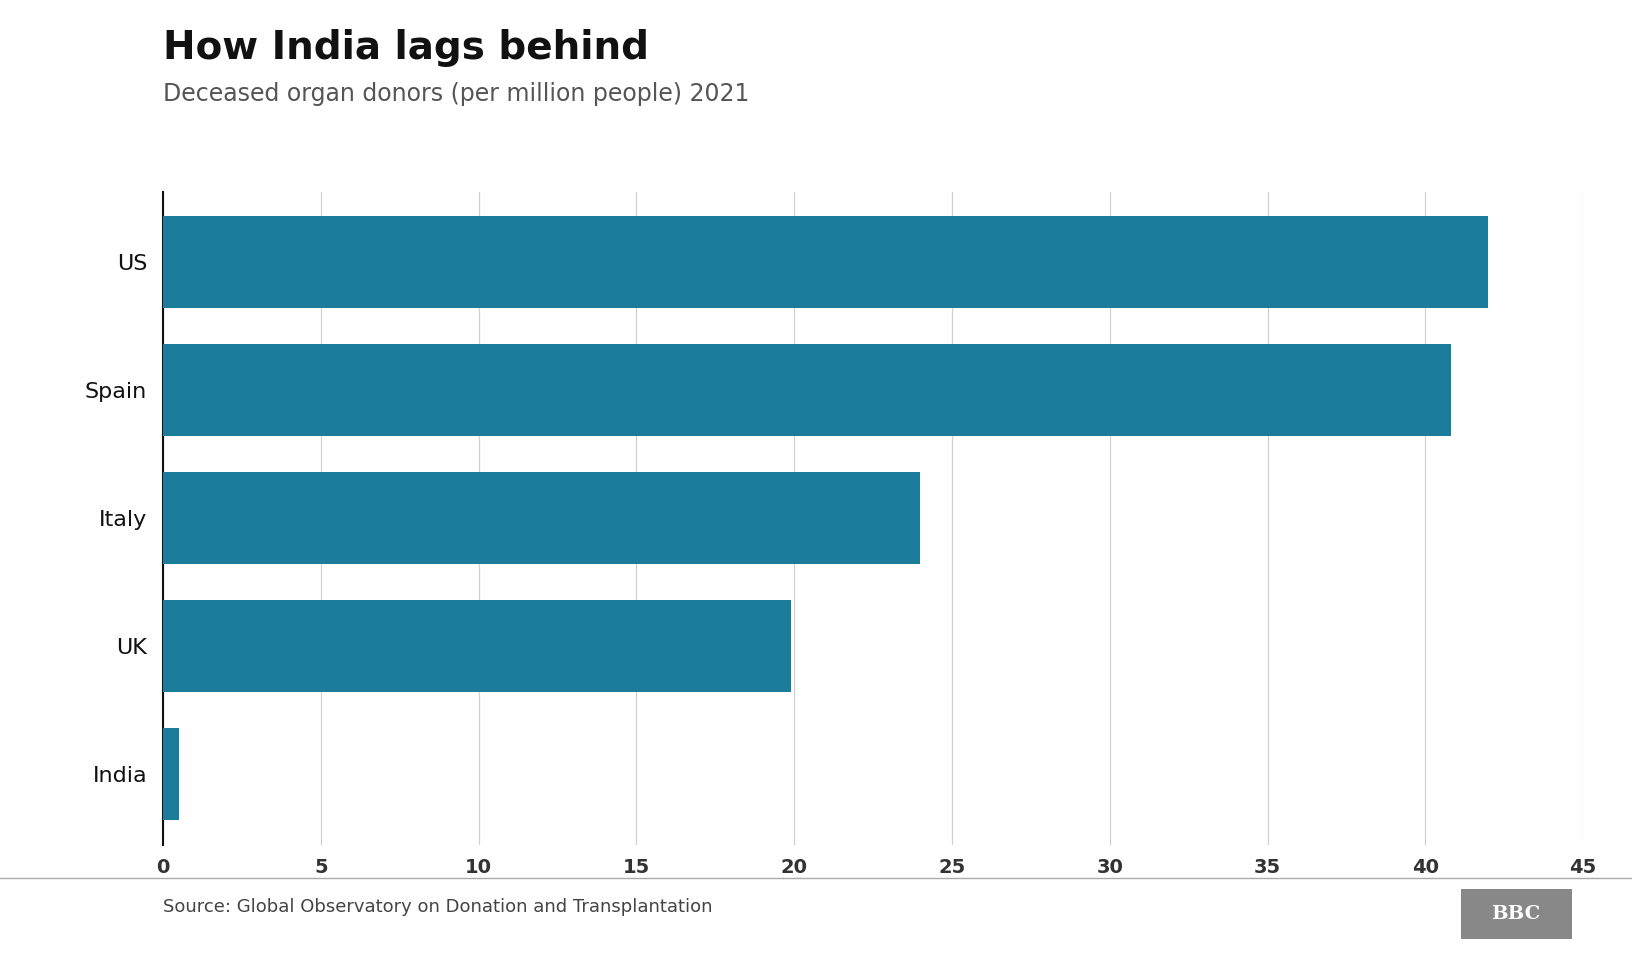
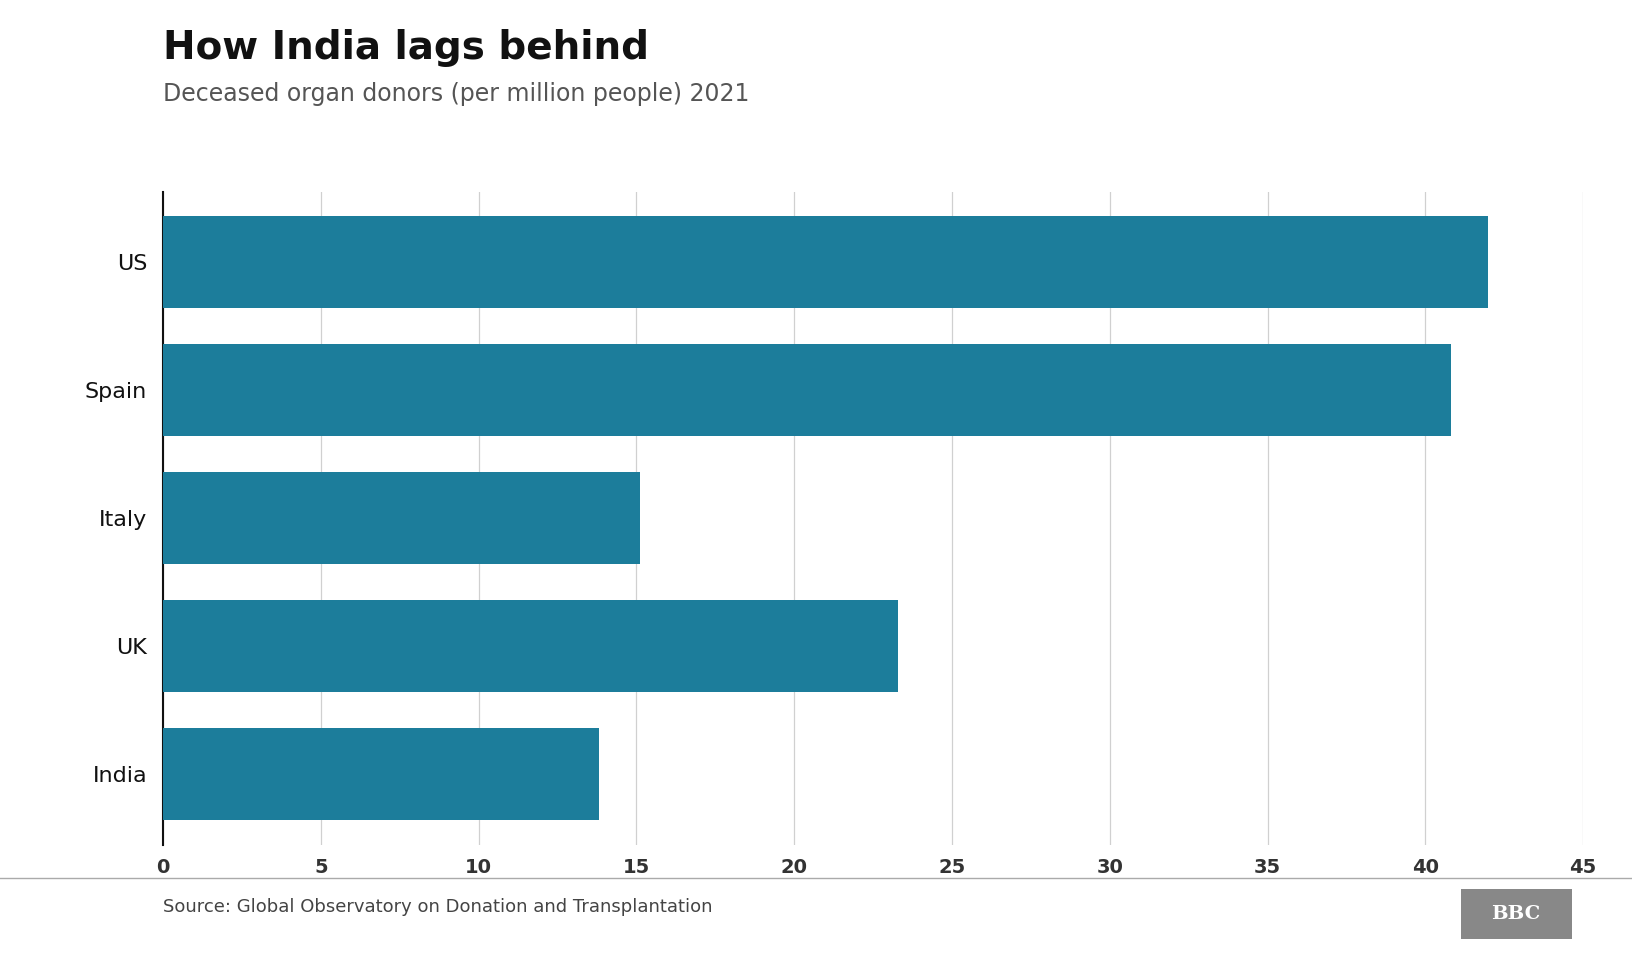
Italy: 24.0 -> 15.1
UK: 19.9 -> 23.3
India: 0.5 -> 13.8
